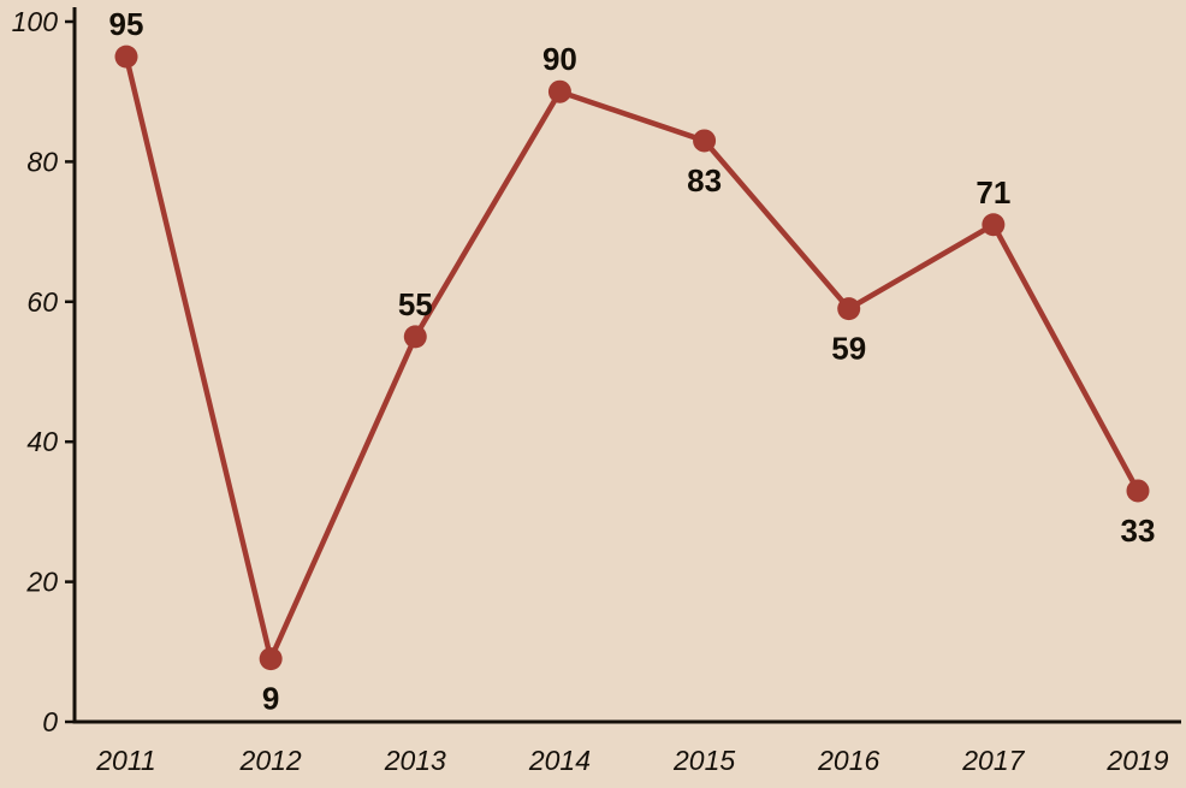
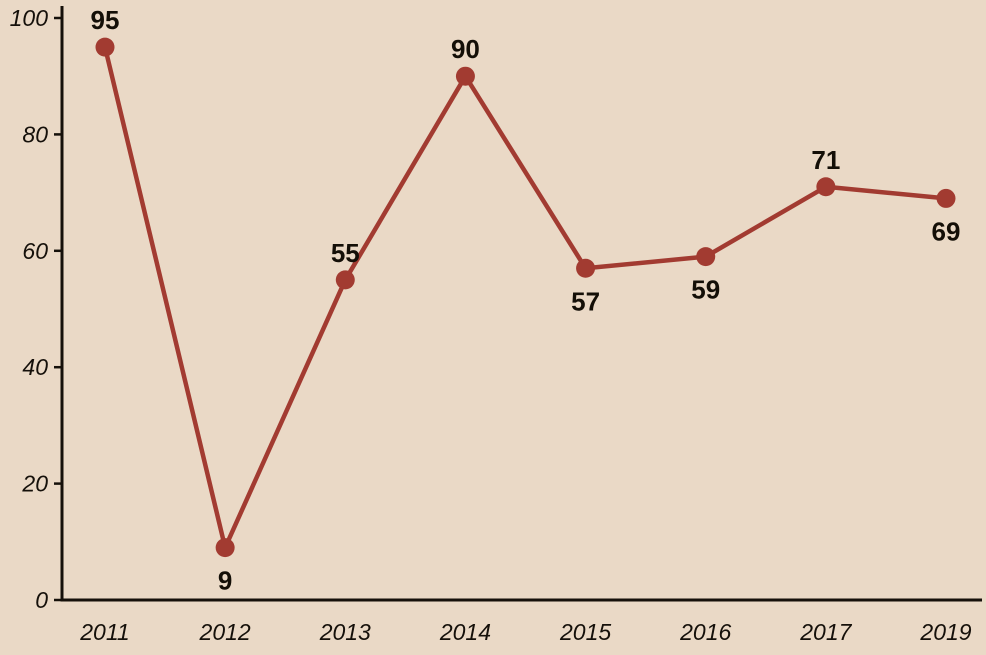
2015: 83 -> 57
2019: 33 -> 69
